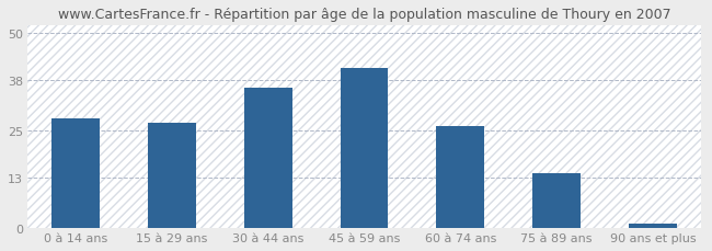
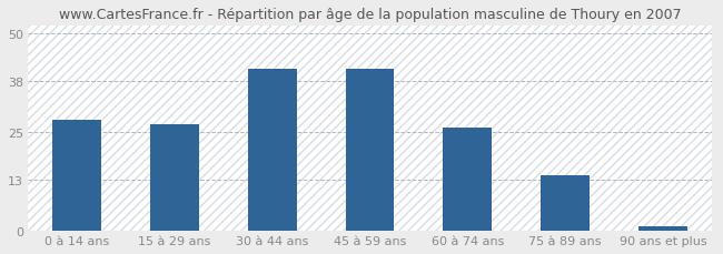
30 à 44 ans: 36 -> 41
